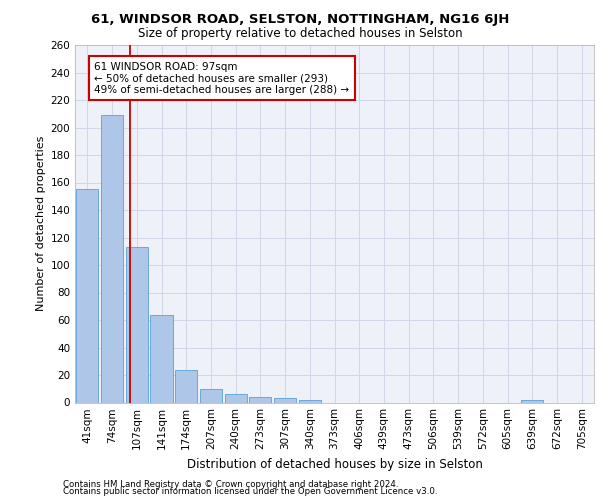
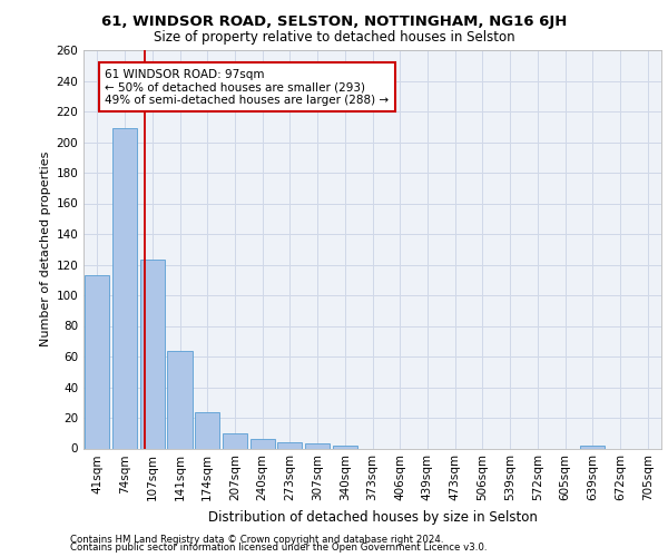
41sqm: 155 -> 113
107sqm: 113 -> 123
